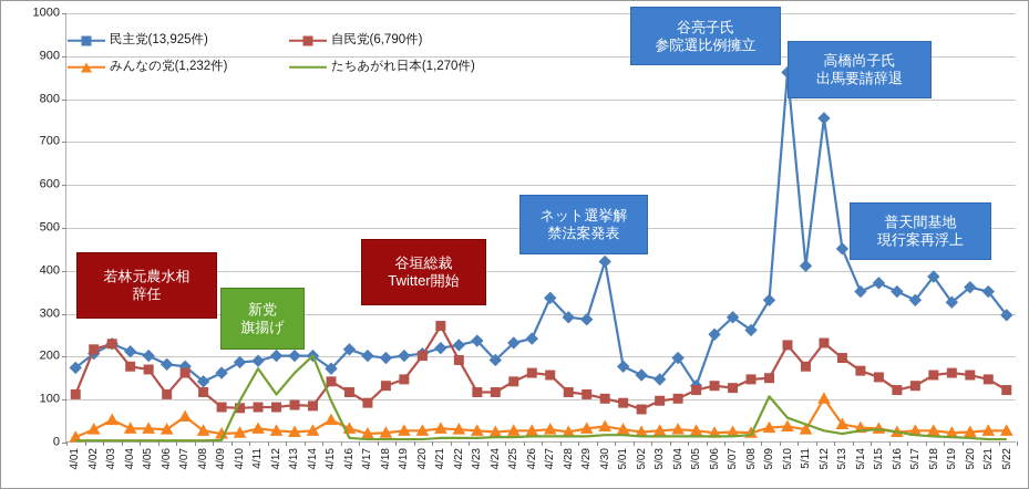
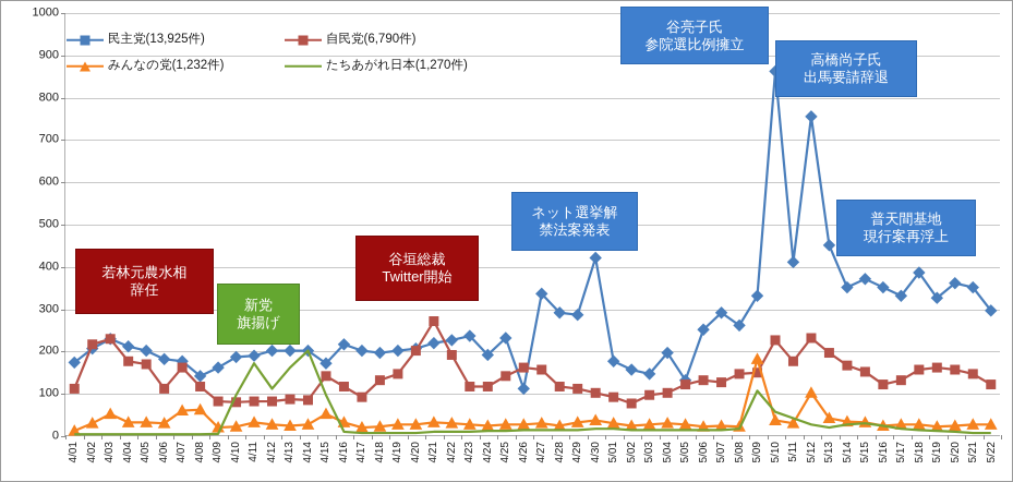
みんなの党(1,232件)/4/08: 20 -> 60
民主党(13,925件)/4/26: 240 -> 110
みんなの党(1,232件)/5/09: 30 -> 180
